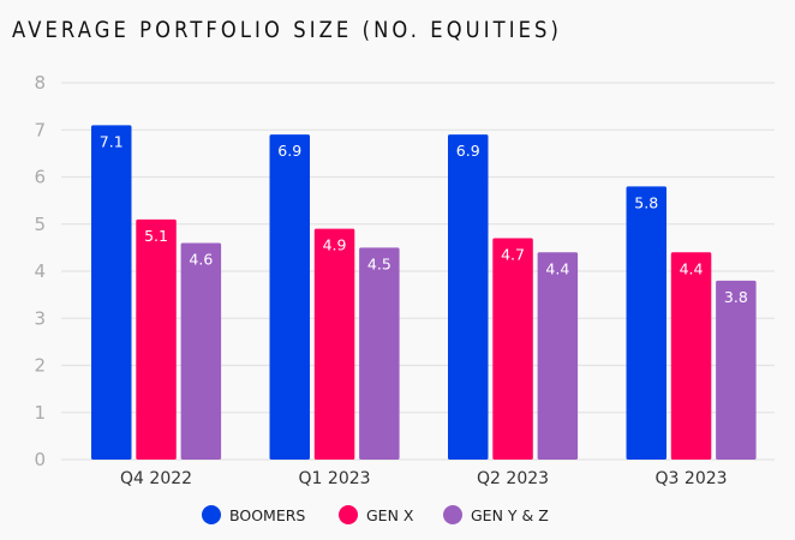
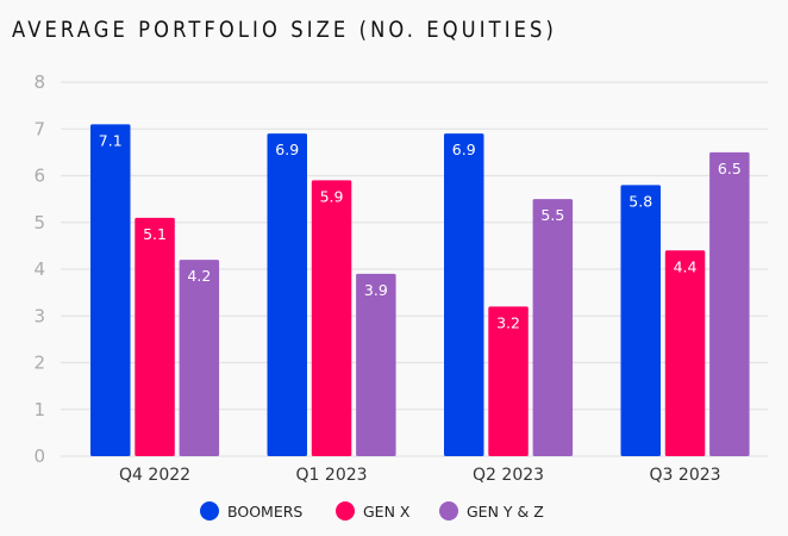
GEN Y & Z/Q4 2022: 4.6 -> 4.2
GEN X/Q1 2023: 4.9 -> 5.9
GEN Y & Z/Q1 2023: 4.5 -> 3.9
GEN X/Q2 2023: 4.7 -> 3.2
GEN Y & Z/Q2 2023: 4.4 -> 5.5
GEN Y & Z/Q3 2023: 3.8 -> 6.5
